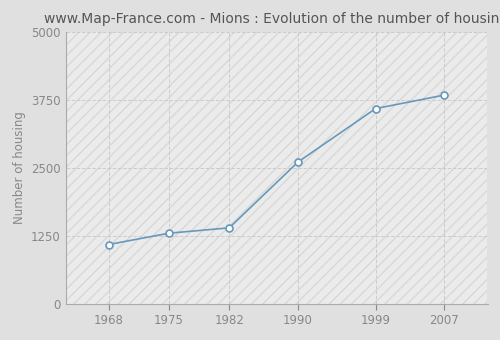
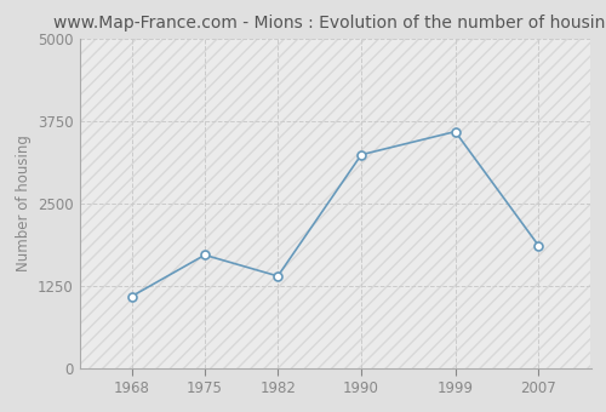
1975: 1300 -> 1720
1990: 2610 -> 3240
2007: 3840 -> 1860
